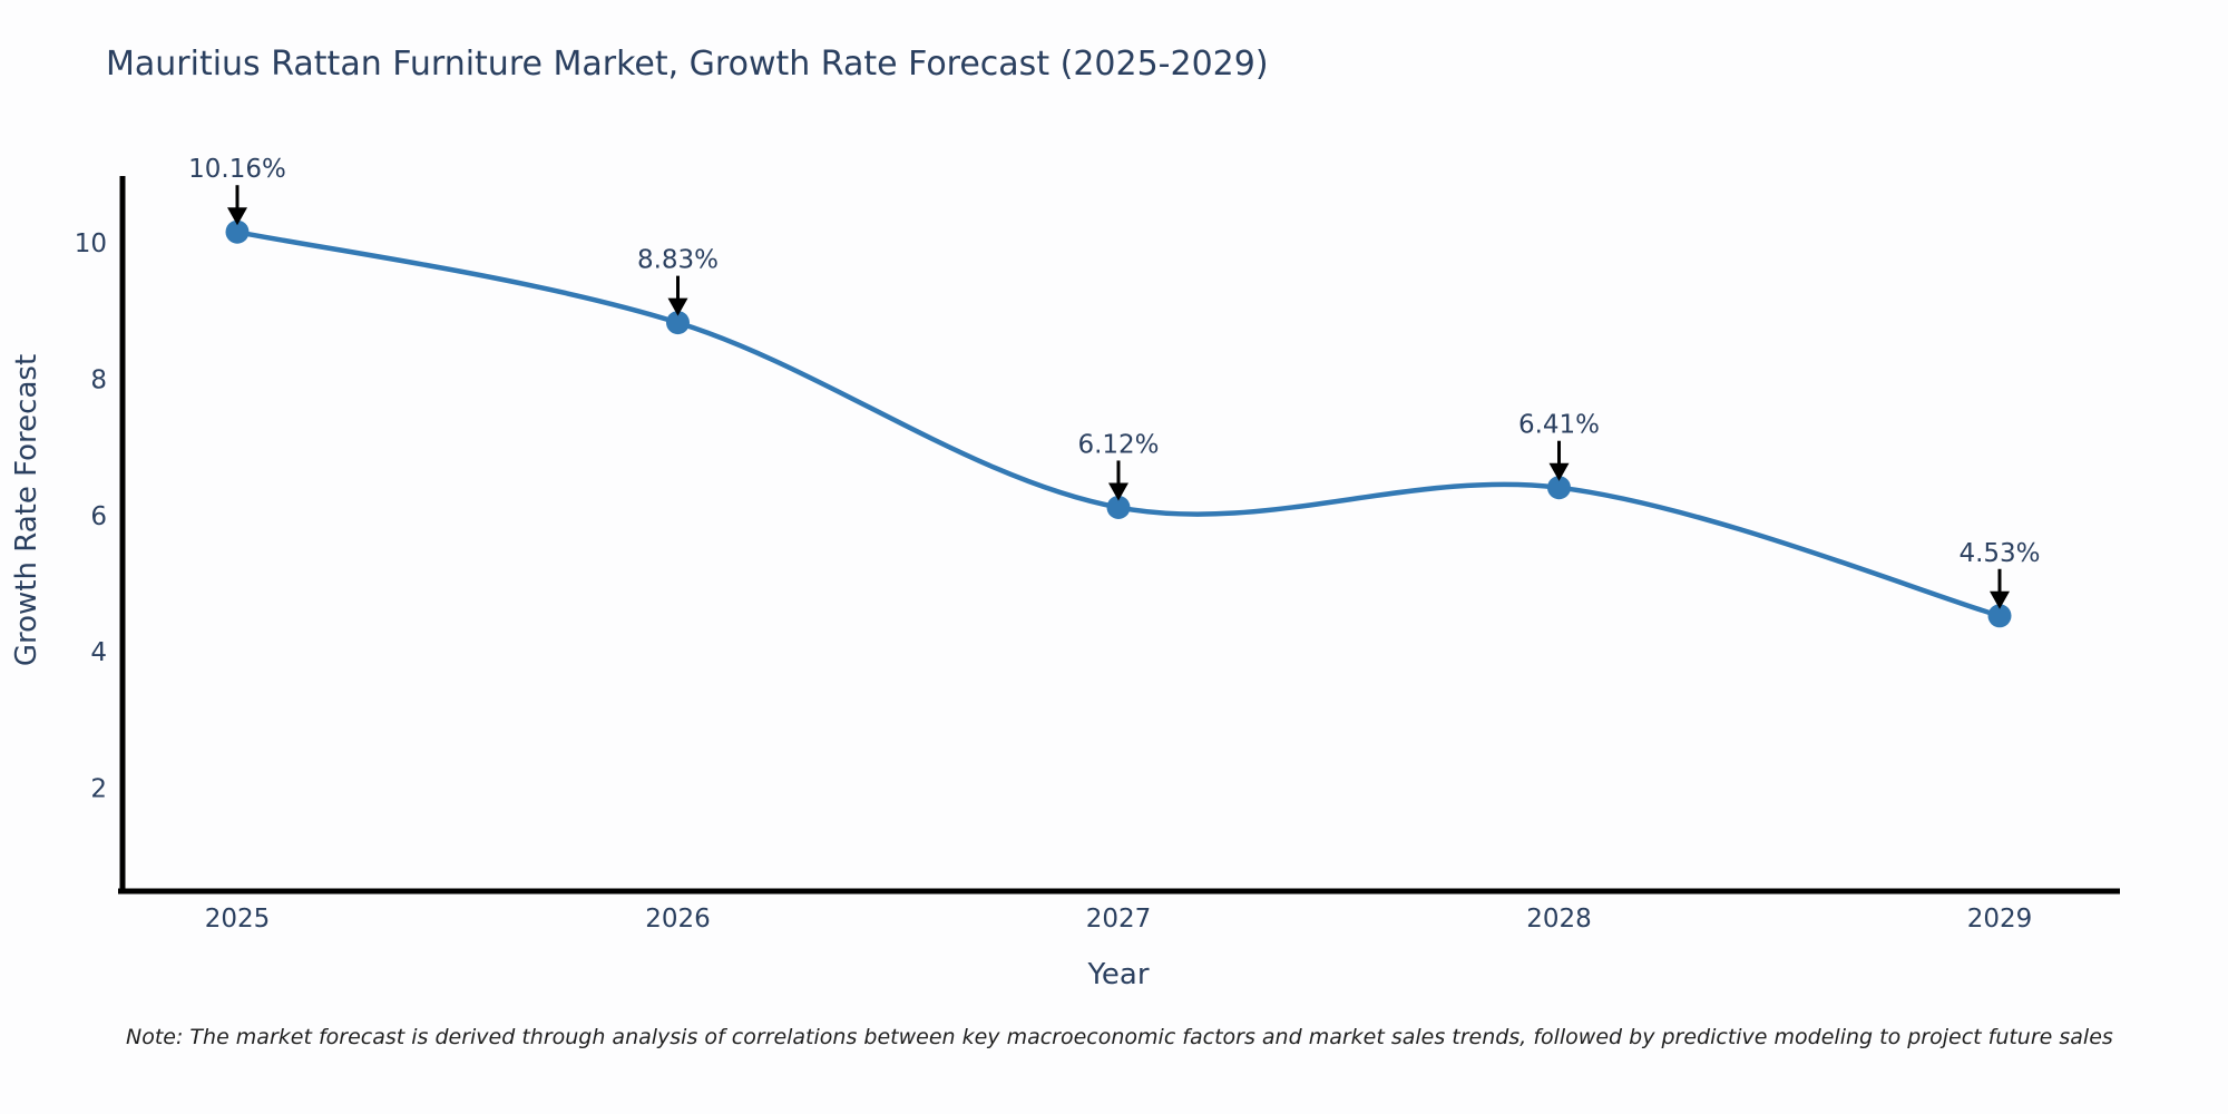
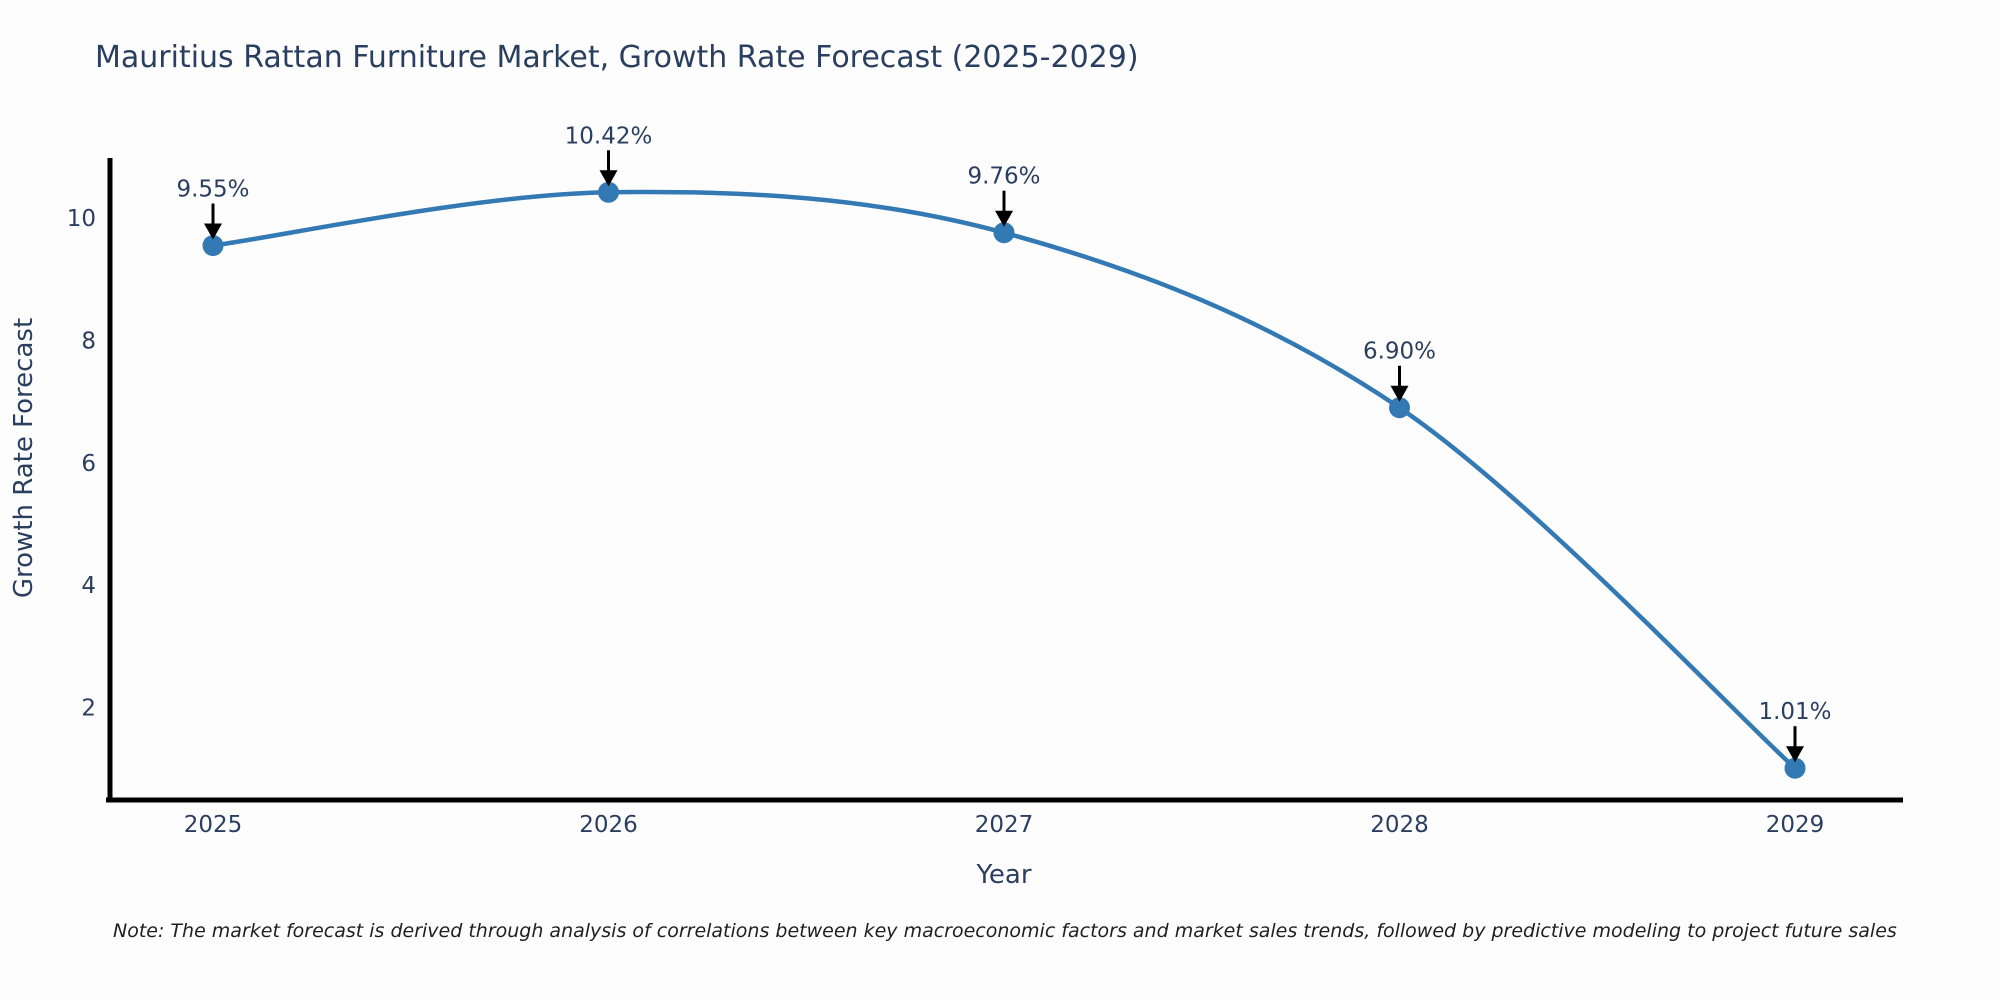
2025: 10.16% -> 9.55%
2026: 8.83% -> 10.42%
2027: 6.12% -> 9.76%
2028: 6.41% -> 6.90%
2029: 4.53% -> 1.01%
